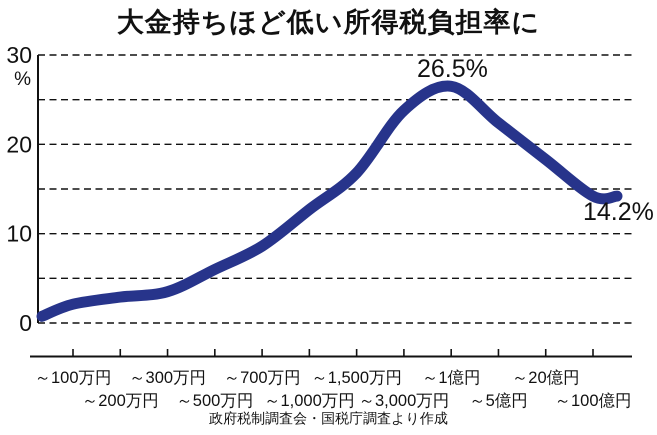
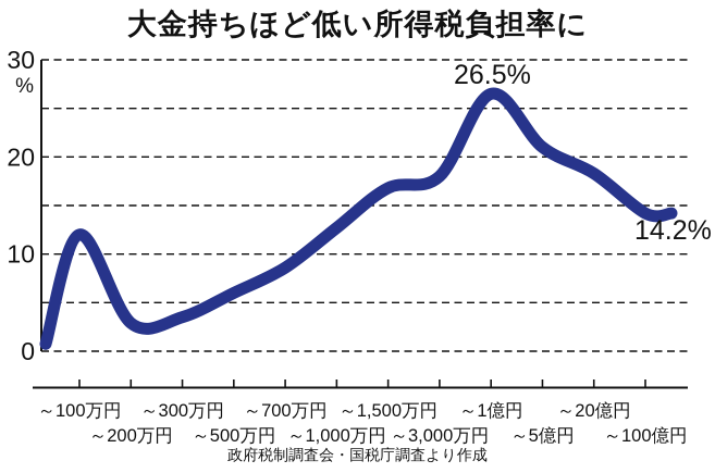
～100万円: 2 -> 12
～3,000万円: 24 -> 18
～5億円: 22 -> 21
